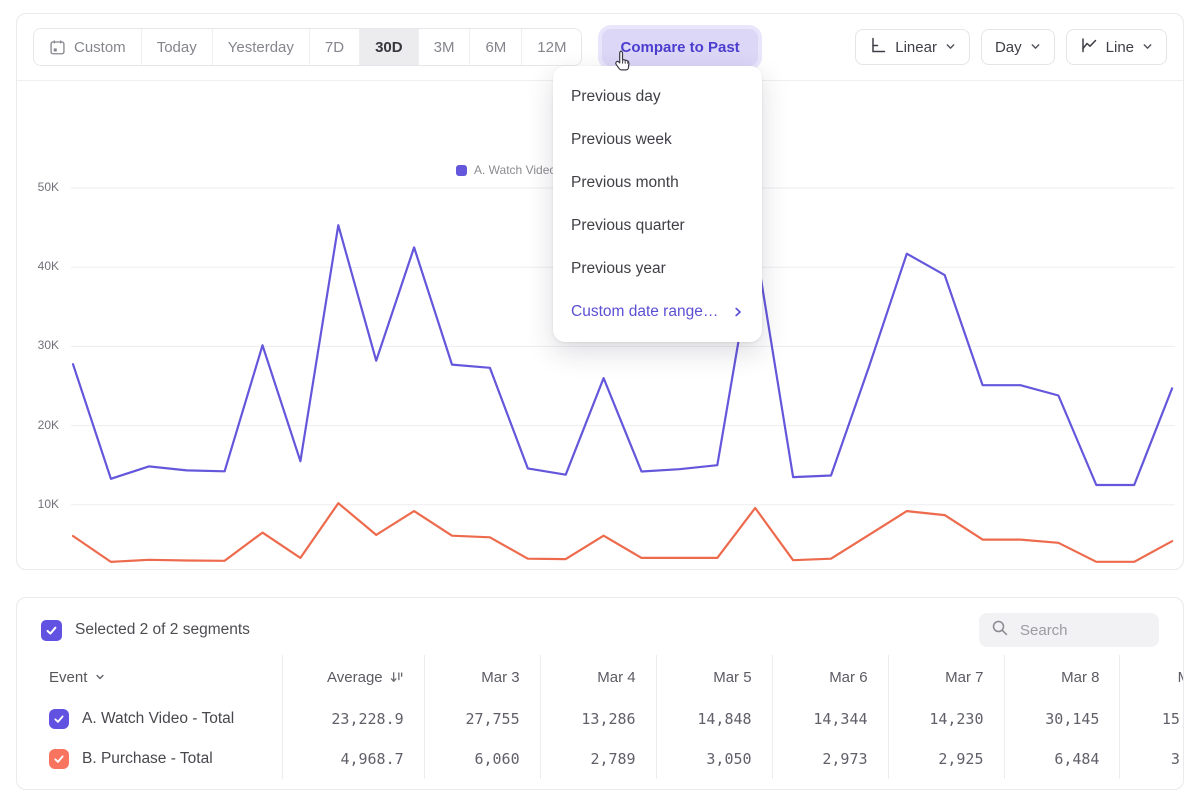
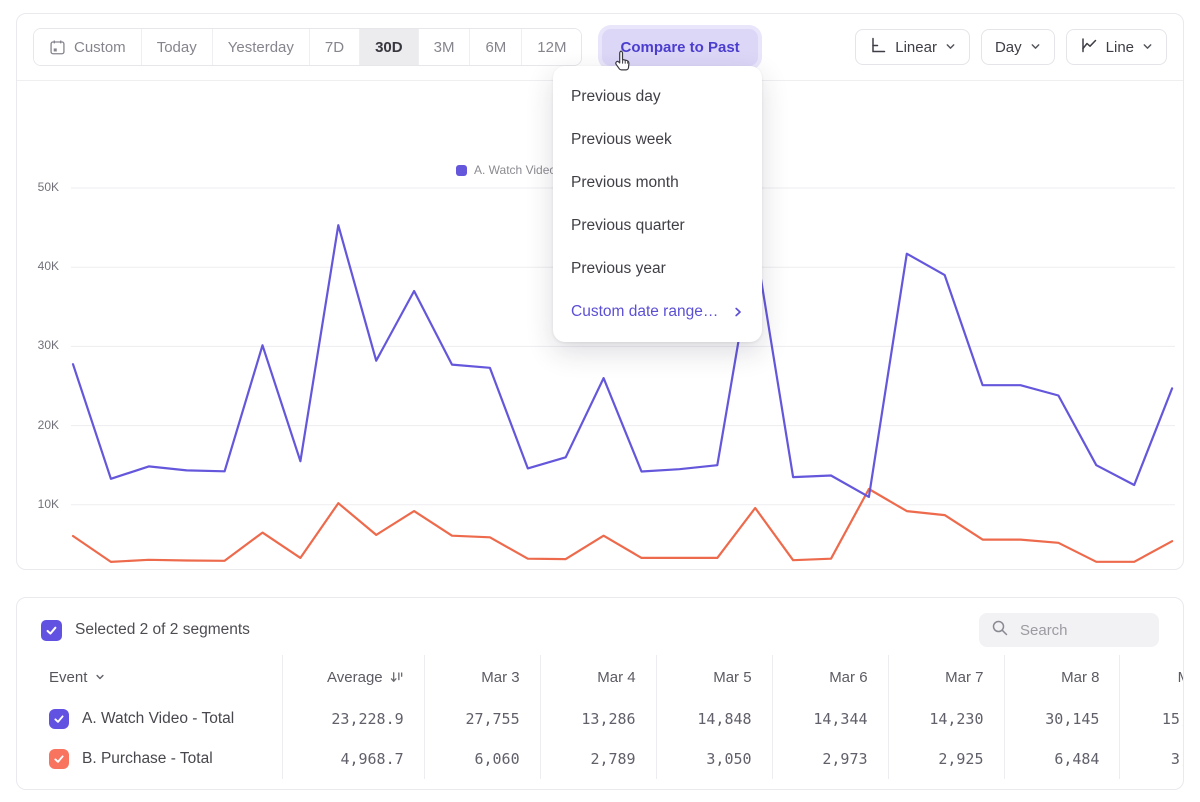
A. Watch Video - Total/Mar 12: 42K -> 37K
A. Watch Video - Total/Mar 16: 14K -> 16K
A. Watch Video - Total/Mar 24: 27K -> 11K
B. Purchase - Total/Mar 24: 6K -> 12K
A. Watch Video - Total/Mar 30: 12K -> 15K
